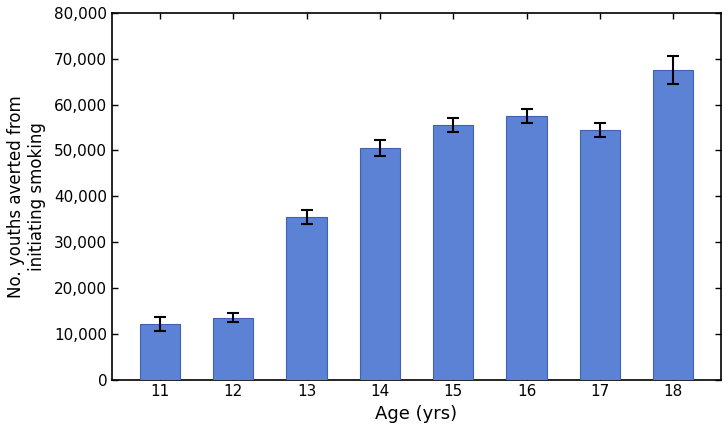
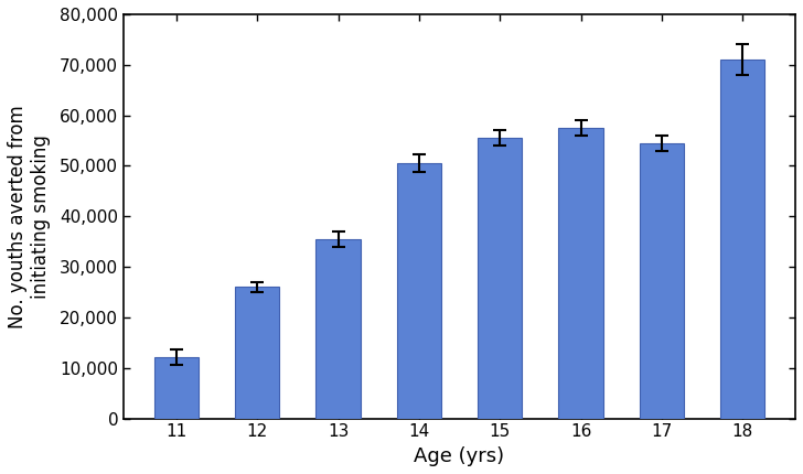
12: 13,500 -> 26,000
18: 67,500 -> 71,000
